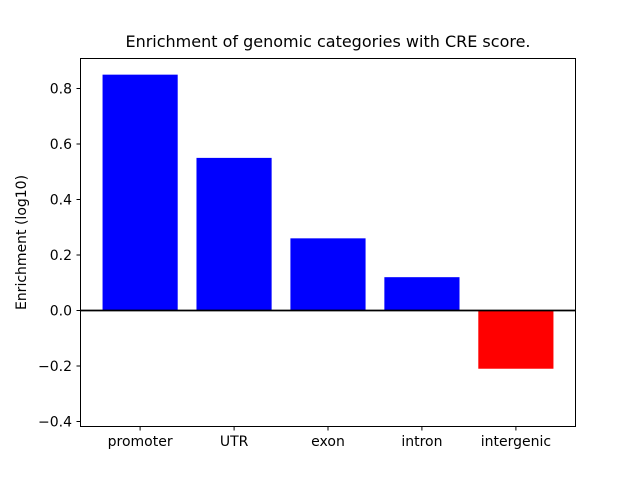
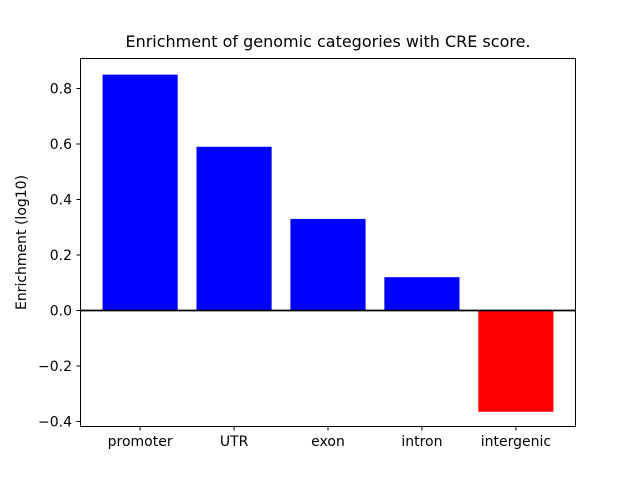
UTR: 0.55 -> 0.59
exon: 0.26 -> 0.33
intergenic: -0.21 -> -0.36
